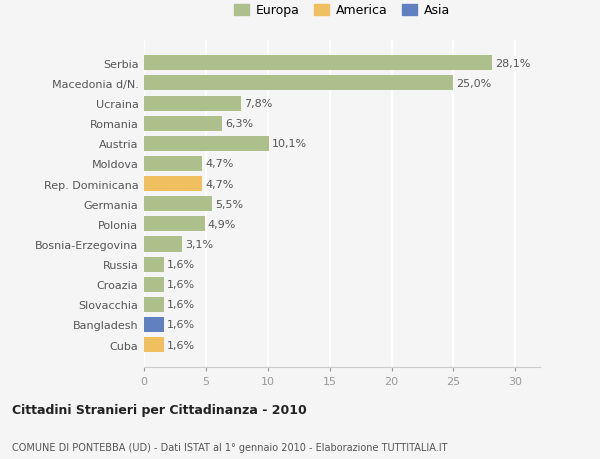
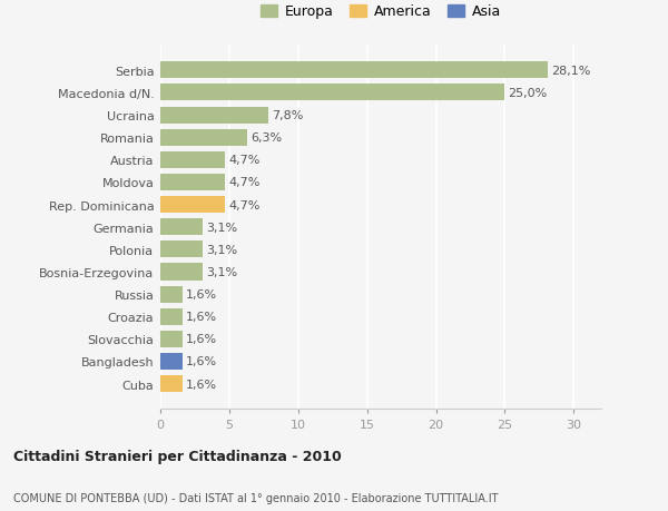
Austria: 10,1% -> 4,7%
Germania: 5,5% -> 3,1%
Polonia: 4,9% -> 3,1%
